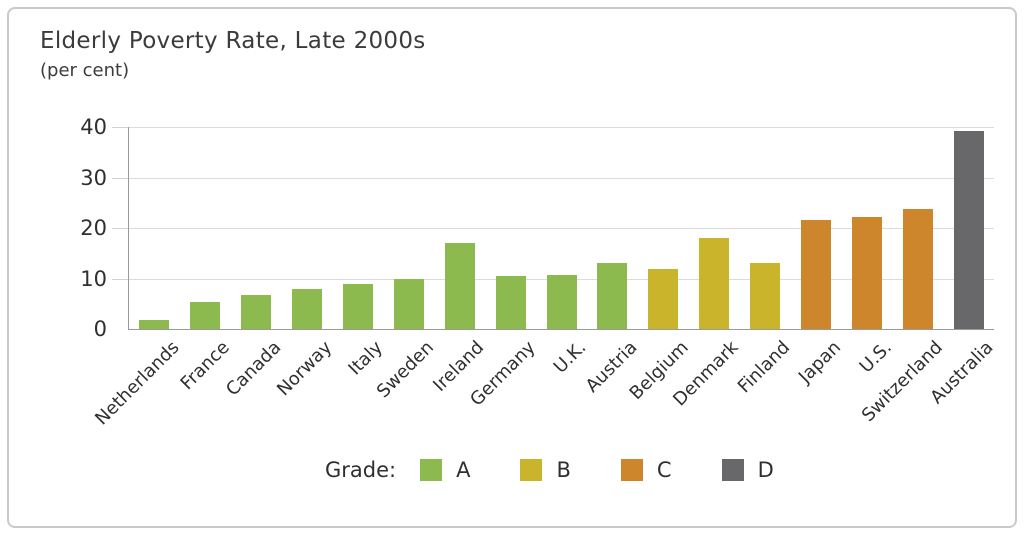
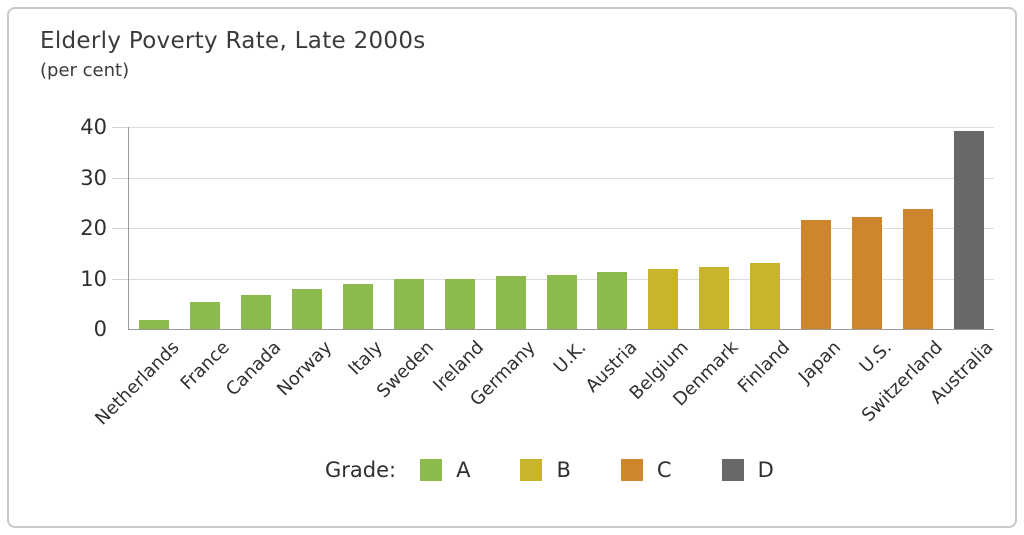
Ireland: 17 -> 10
Austria: 13 -> 11
Denmark: 18 -> 12
